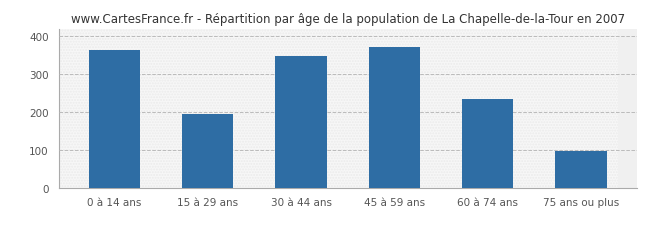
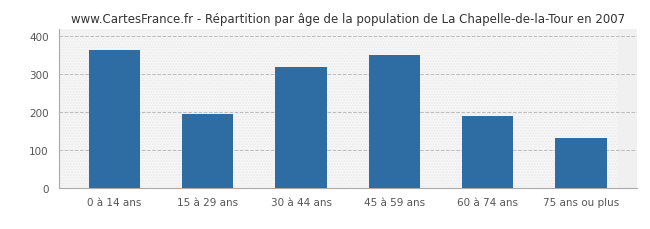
30 à 44 ans: 348 -> 320
45 à 59 ans: 372 -> 350
60 à 74 ans: 235 -> 190
75 ans ou plus: 97 -> 130
